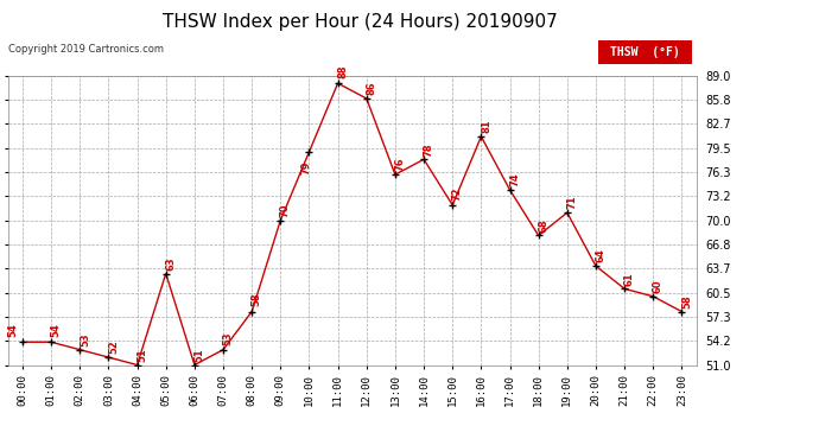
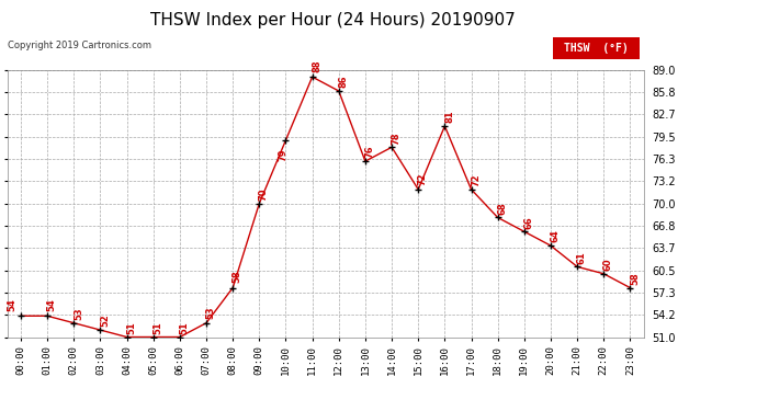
05:00: 63 -> 51
17:00: 74 -> 72
19:00: 71 -> 66
